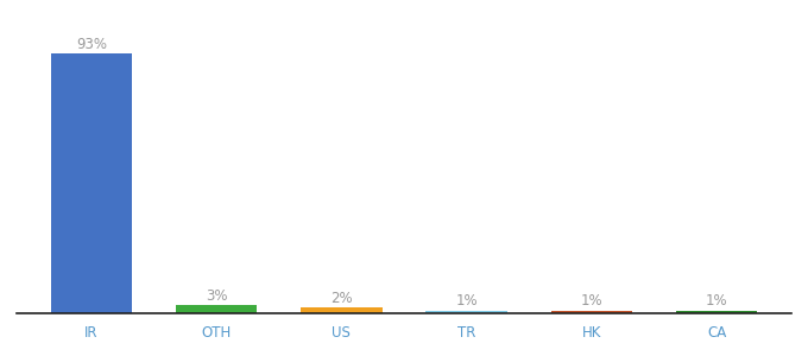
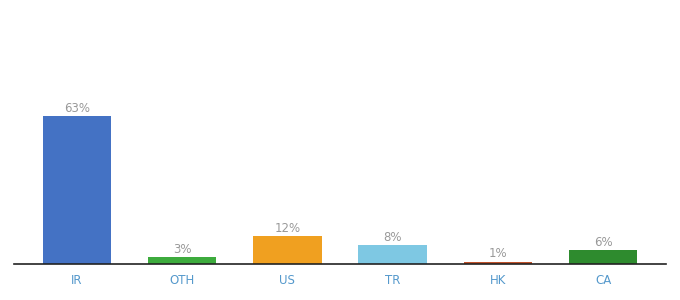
IR: 93% -> 63%
US: 2% -> 12%
TR: 1% -> 8%
CA: 1% -> 6%
